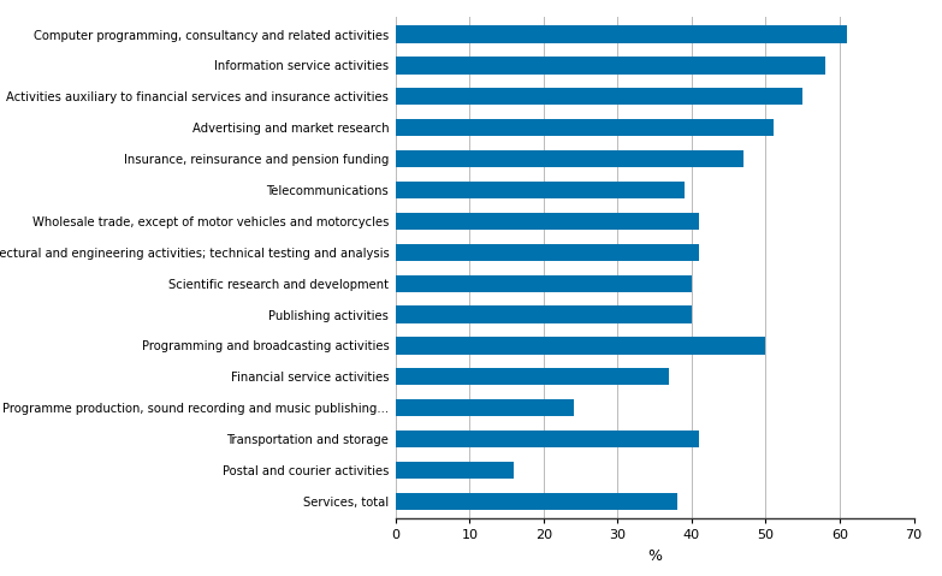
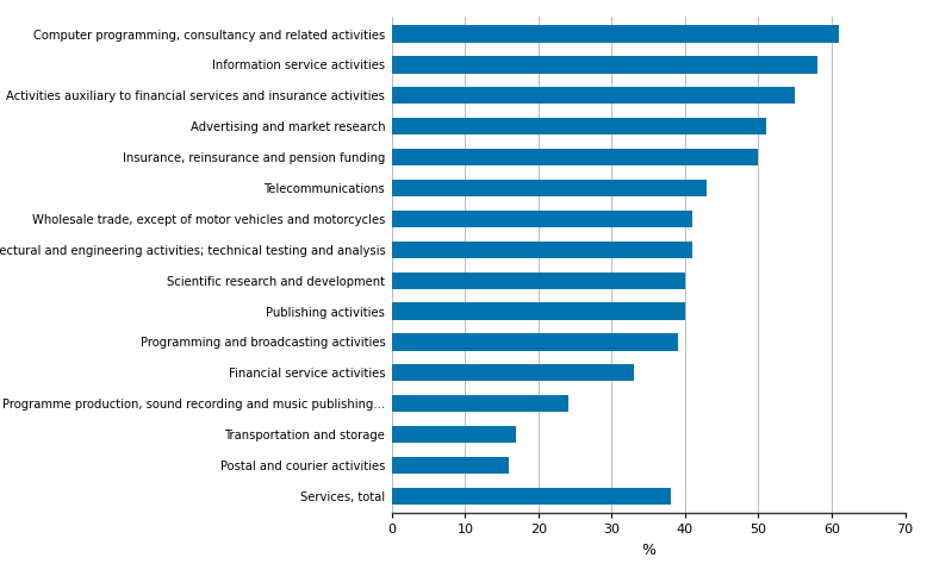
Insurance, reinsurance and pension funding: 47 -> 50
Telecommunications: 39 -> 43
Programming and broadcasting activities: 50 -> 39
Financial service activities: 37 -> 33
Transportation and storage: 41 -> 17
